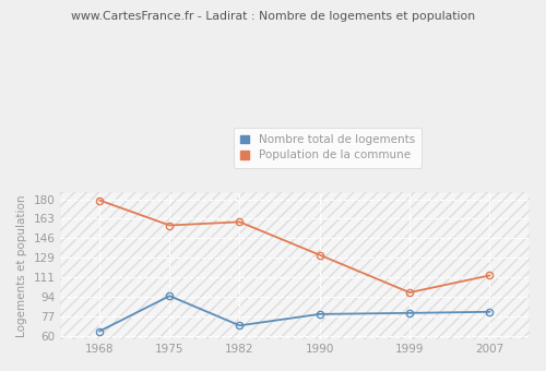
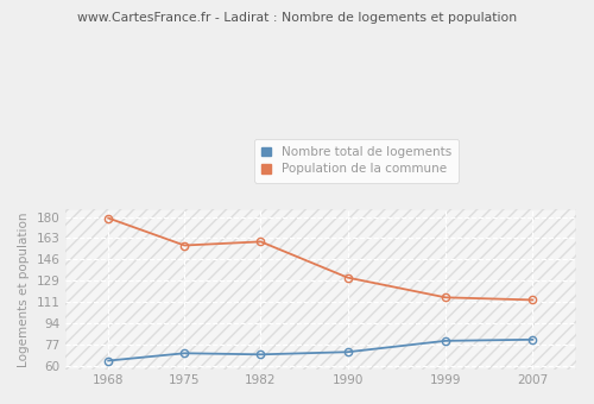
Nombre total de logements/1975: 95 -> 70
Nombre total de logements/1990: 79 -> 71
Population de la commune/1999: 98 -> 115
